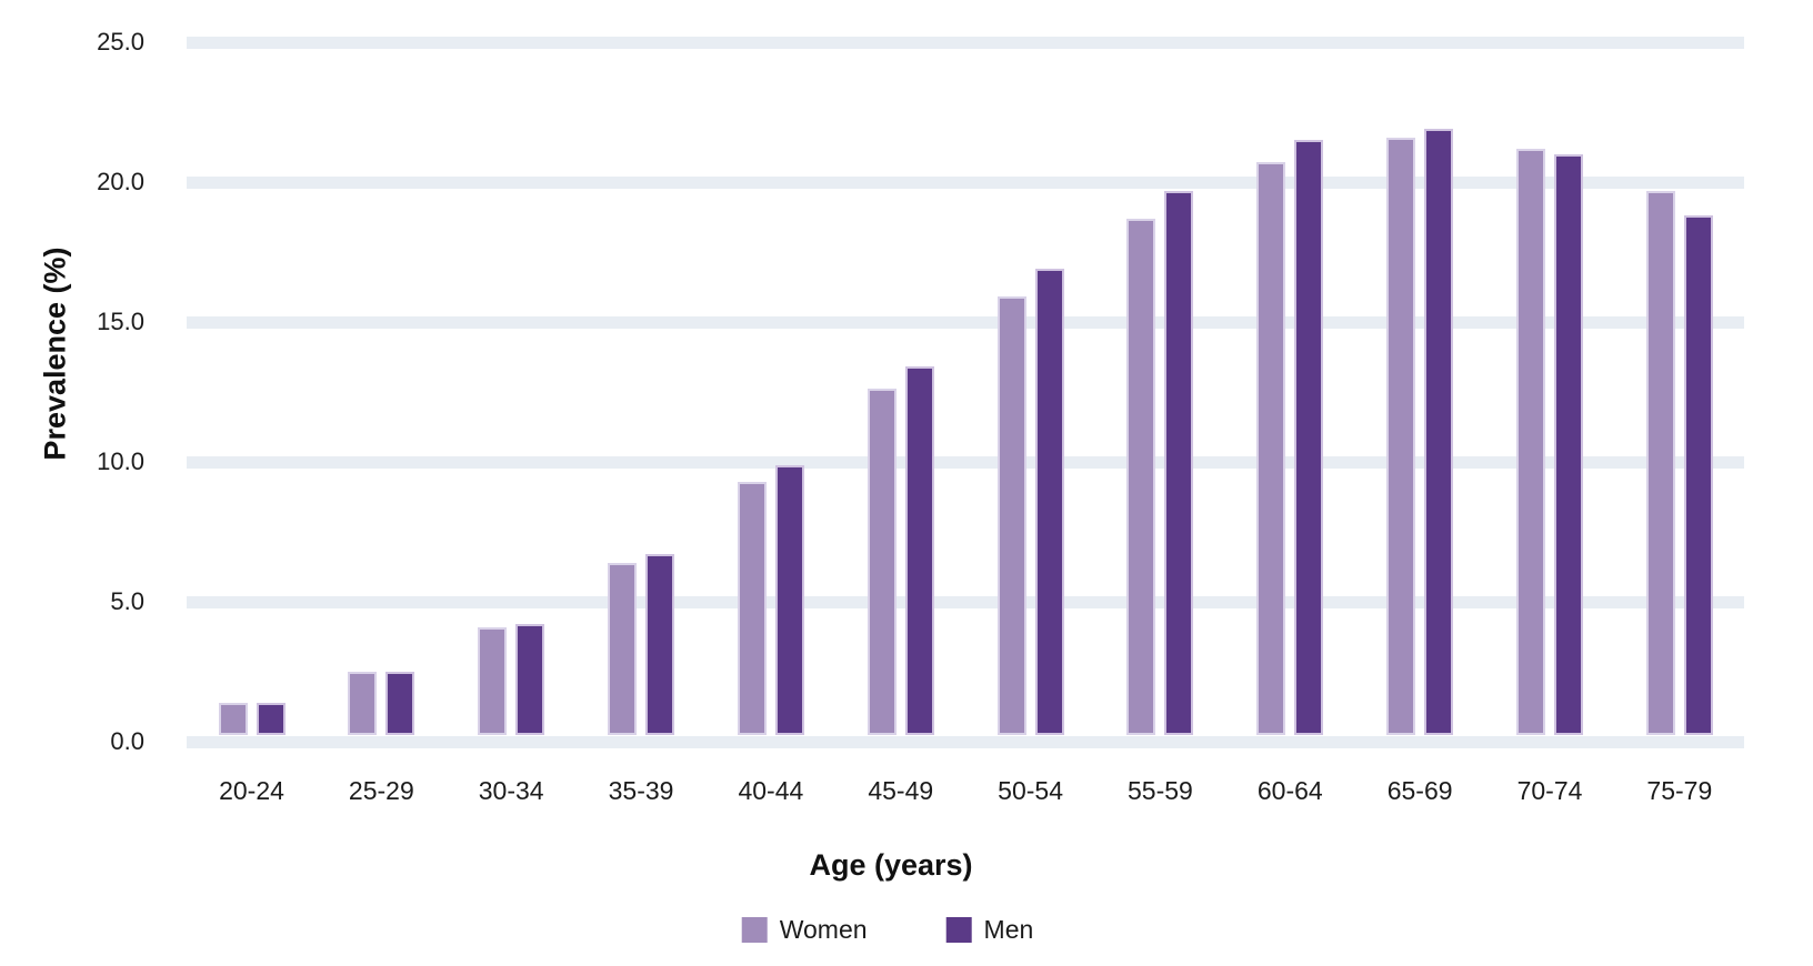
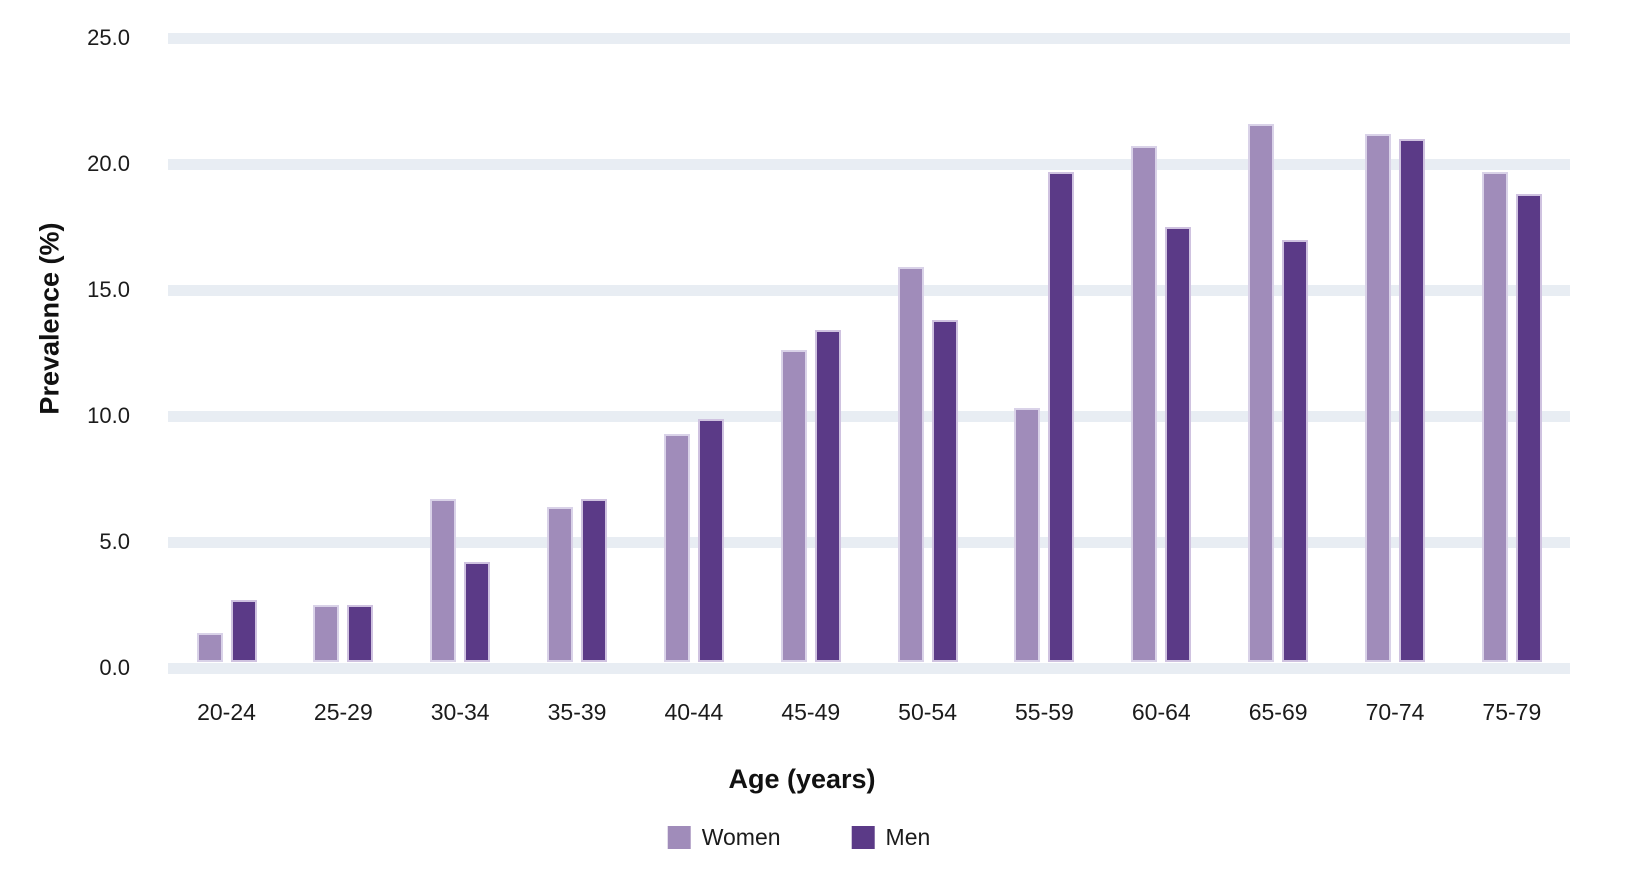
Men/20-24: 1.4 -> 2.7
Women/30-34: 4.1 -> 6.7
Men/50-54: 16.9 -> 13.8
Women/55-59: 18.7 -> 10.3
Men/60-64: 21.5 -> 17.5
Men/65-69: 21.9 -> 17.0
